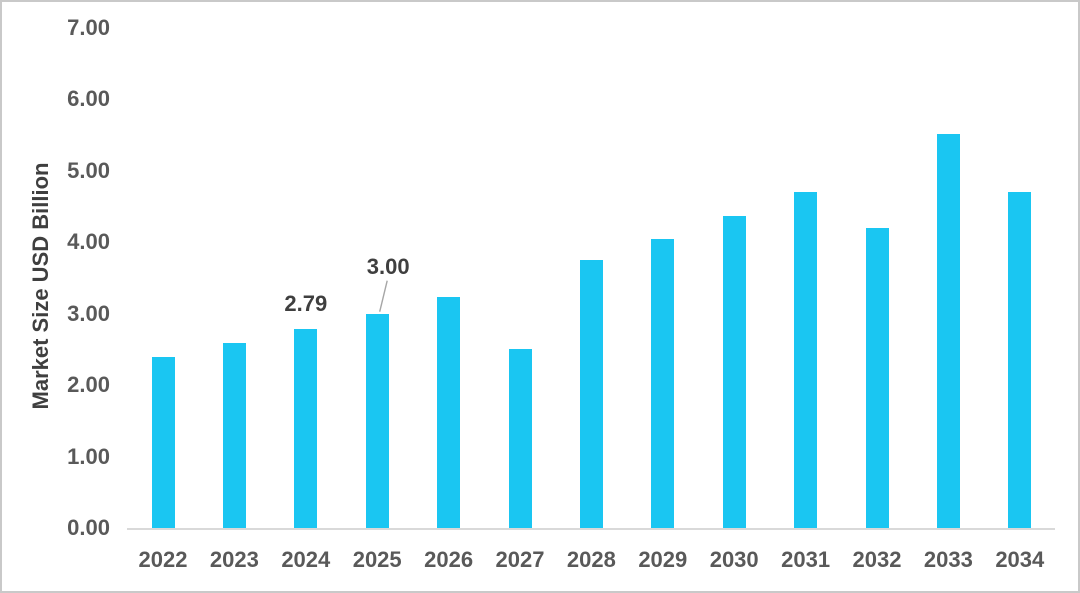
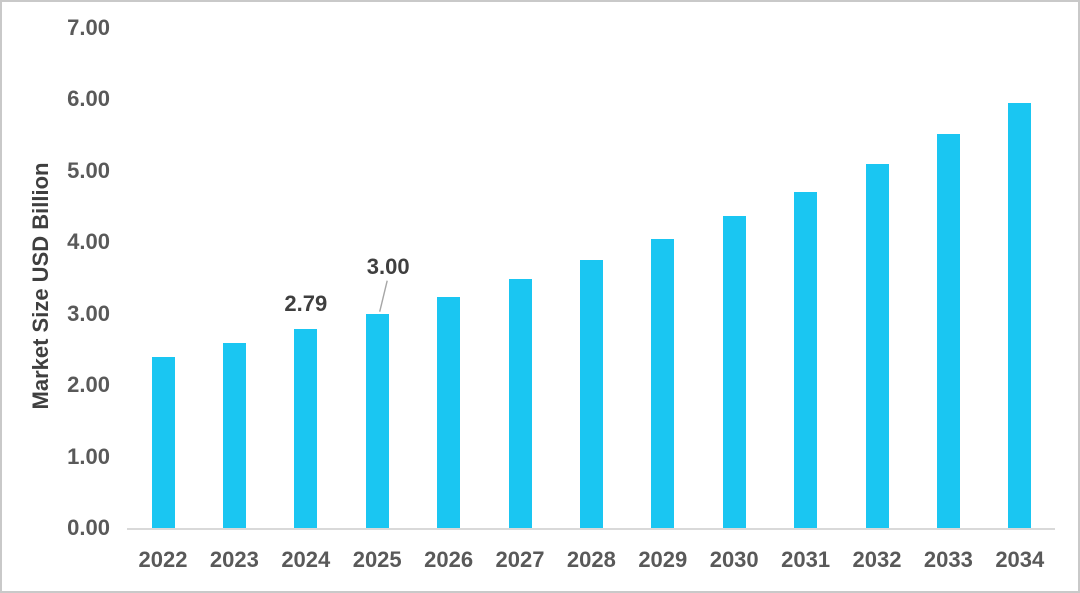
2027: 2.5 -> 3.5
2032: 4.2 -> 5.1
2034: 4.7 -> 6.0
